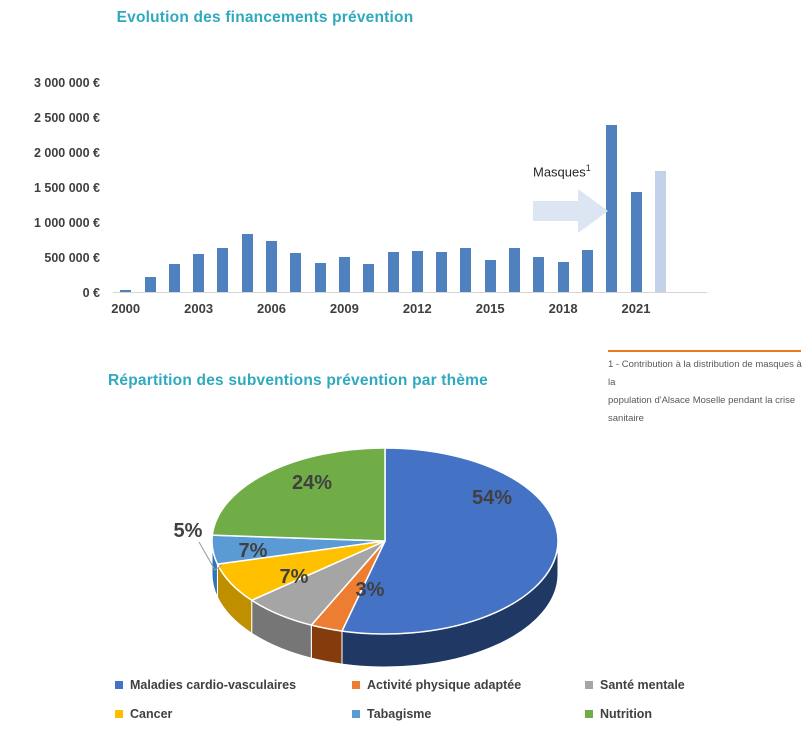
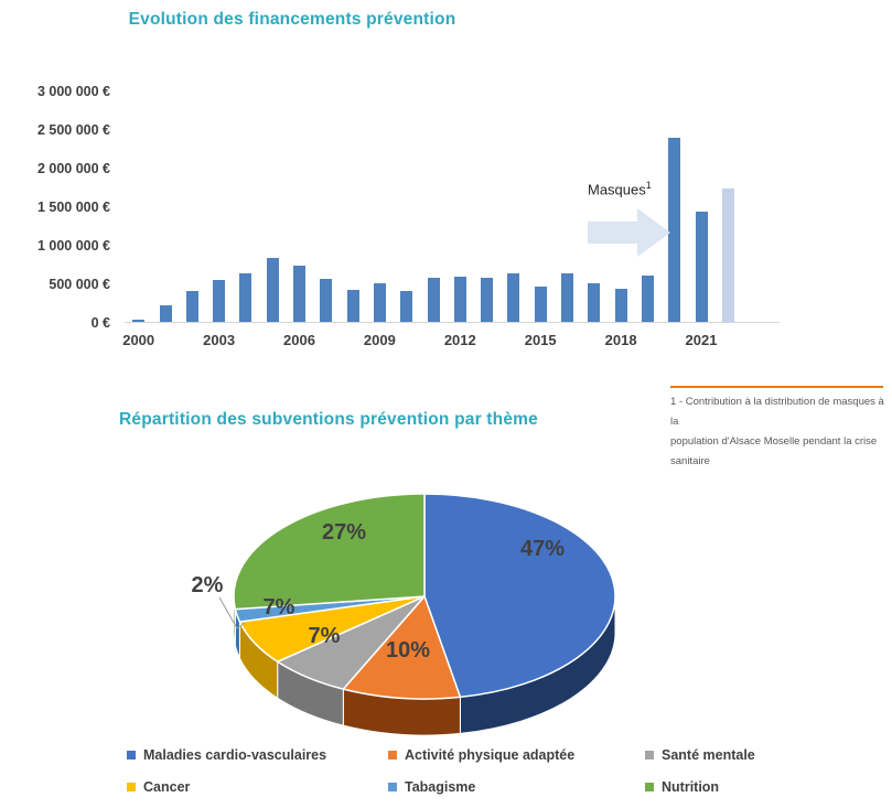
Répartition des subventions prévention par thème/Maladies cardio-vasculaires: 54% -> 47%
Répartition des subventions prévention par thème/Activité physique adaptée: 3% -> 10%
Répartition des subventions prévention par thème/Tabagisme: 5% -> 2%
Répartition des subventions prévention par thème/Nutrition: 24% -> 27%
